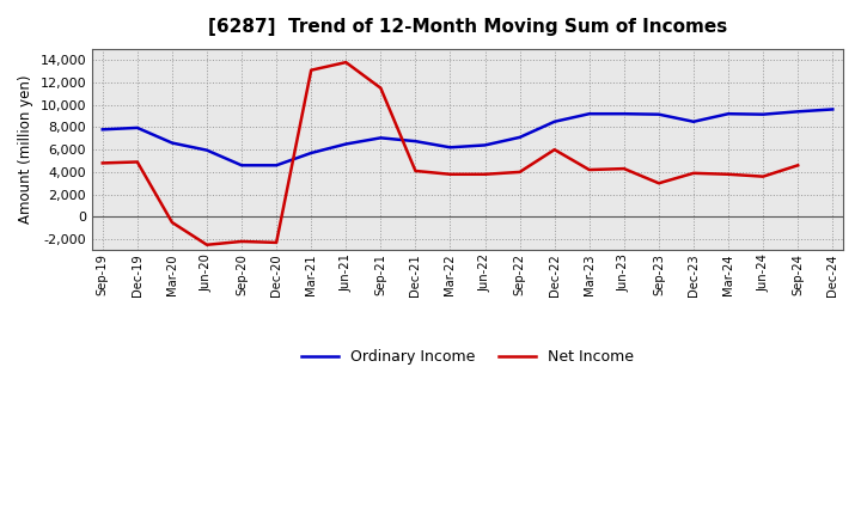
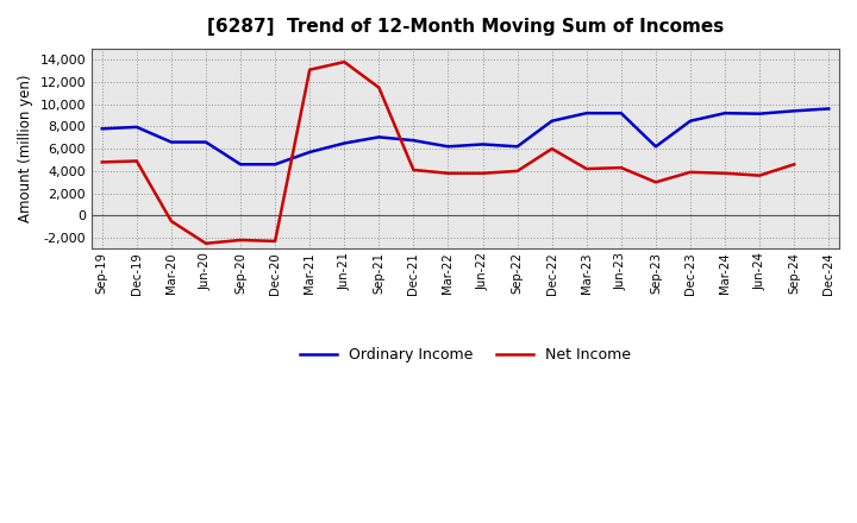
Ordinary Income/Jun-20: 6,000 -> 6,600
Ordinary Income/Sep-22: 7,100 -> 6,200
Ordinary Income/Sep-23: 9,200 -> 6,200
